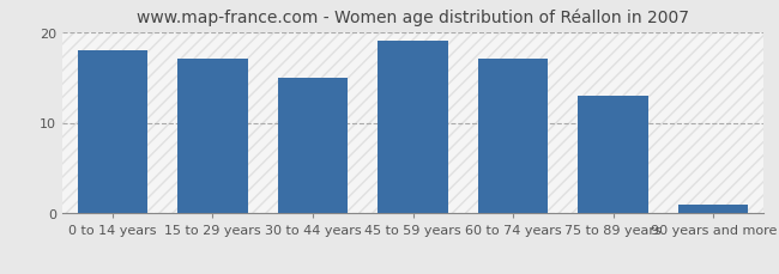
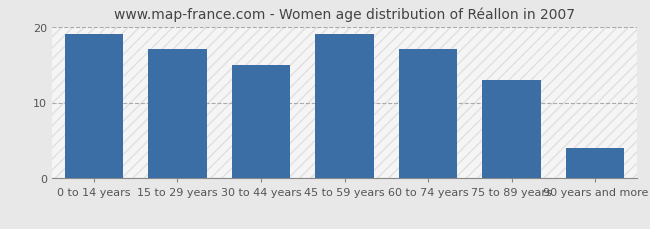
0 to 14 years: 18 -> 19
90 years and more: 1 -> 4
